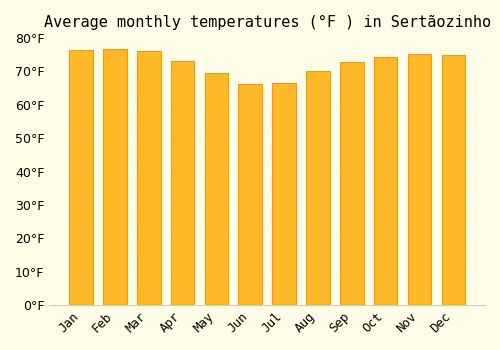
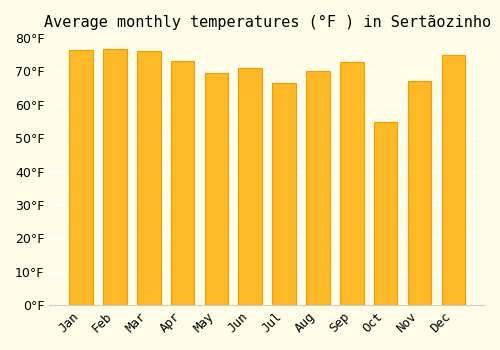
Jun: 66.2°F -> 71.0°F
Oct: 74.3°F -> 55.0°F
Nov: 75.2°F -> 67.0°F
